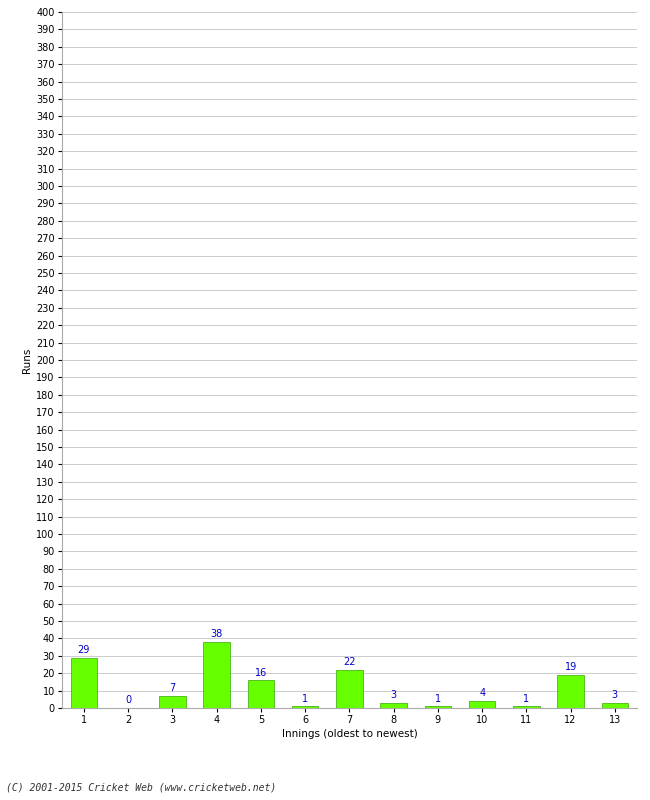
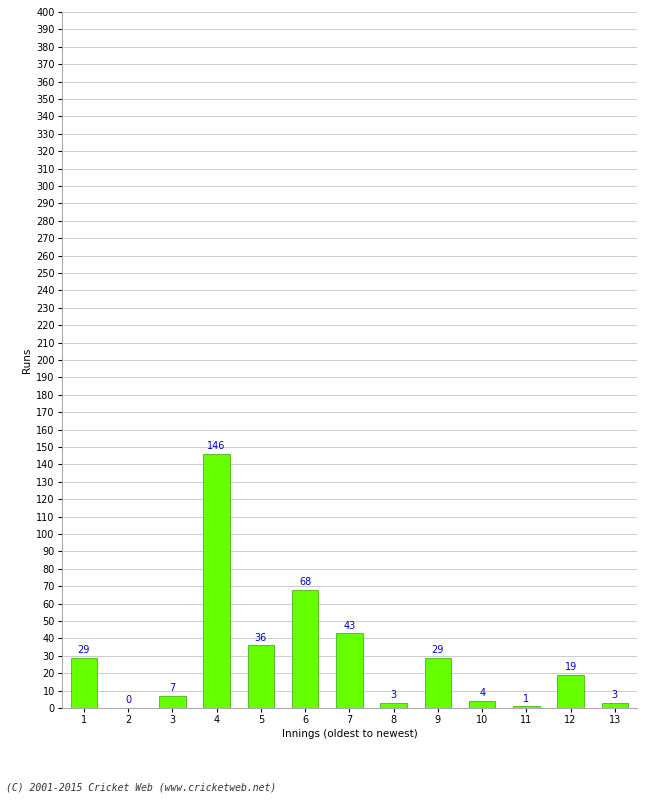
4: 38 -> 146
5: 16 -> 36
6: 1 -> 68
7: 22 -> 43
9: 1 -> 29
